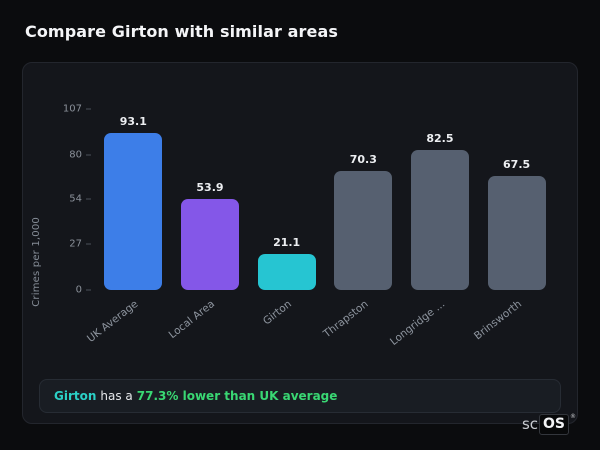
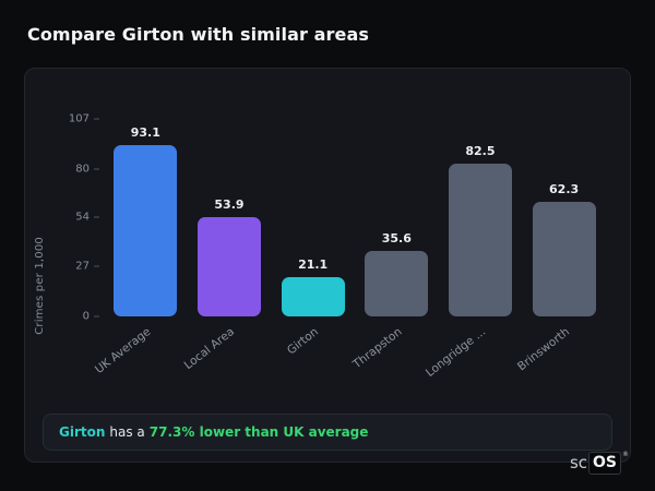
Thrapston: 70.3 -> 35.6
Brinsworth: 67.5 -> 62.3
